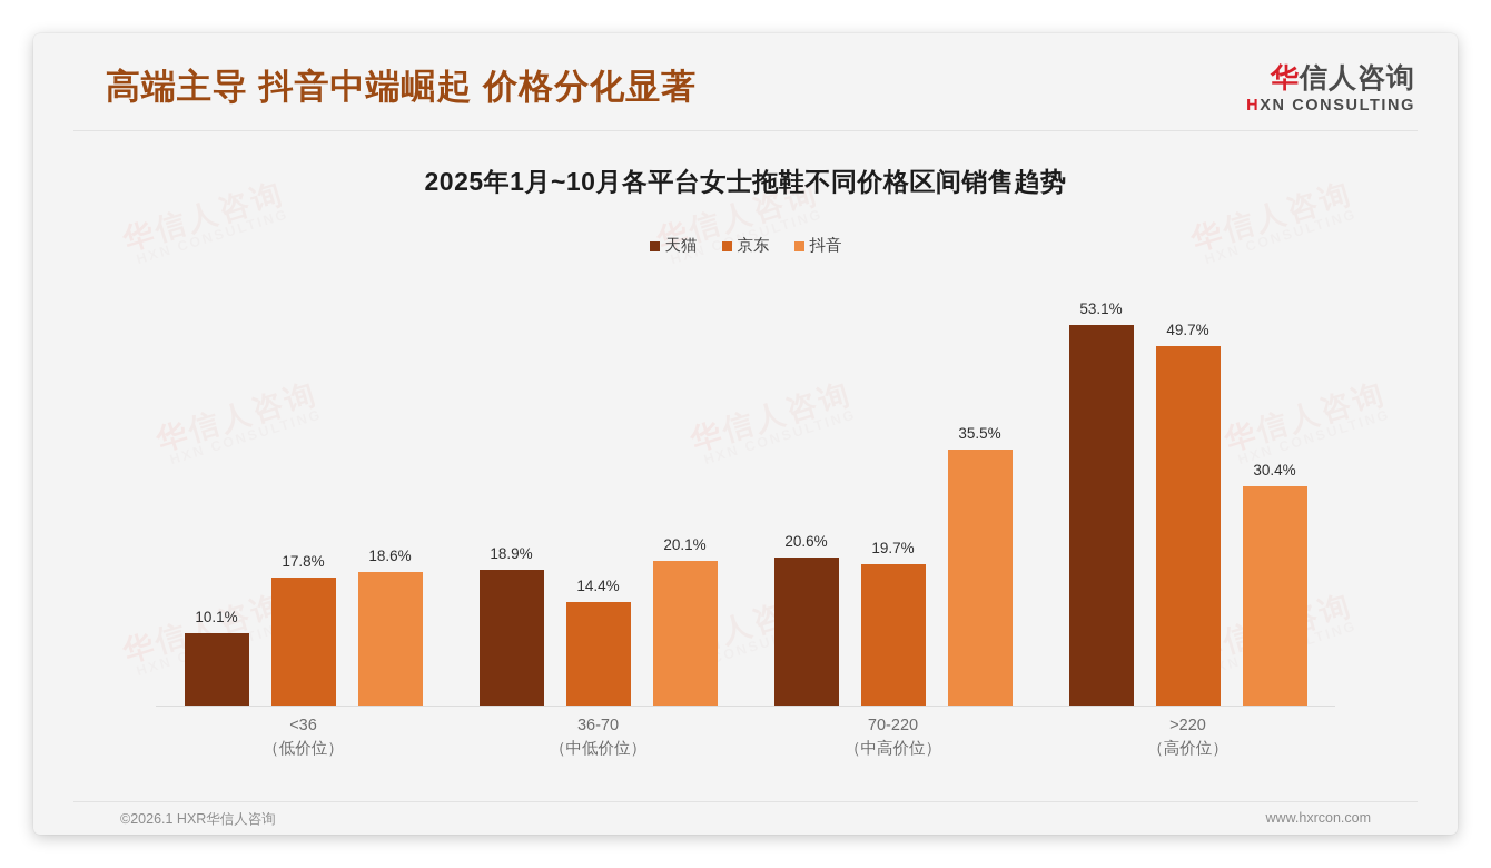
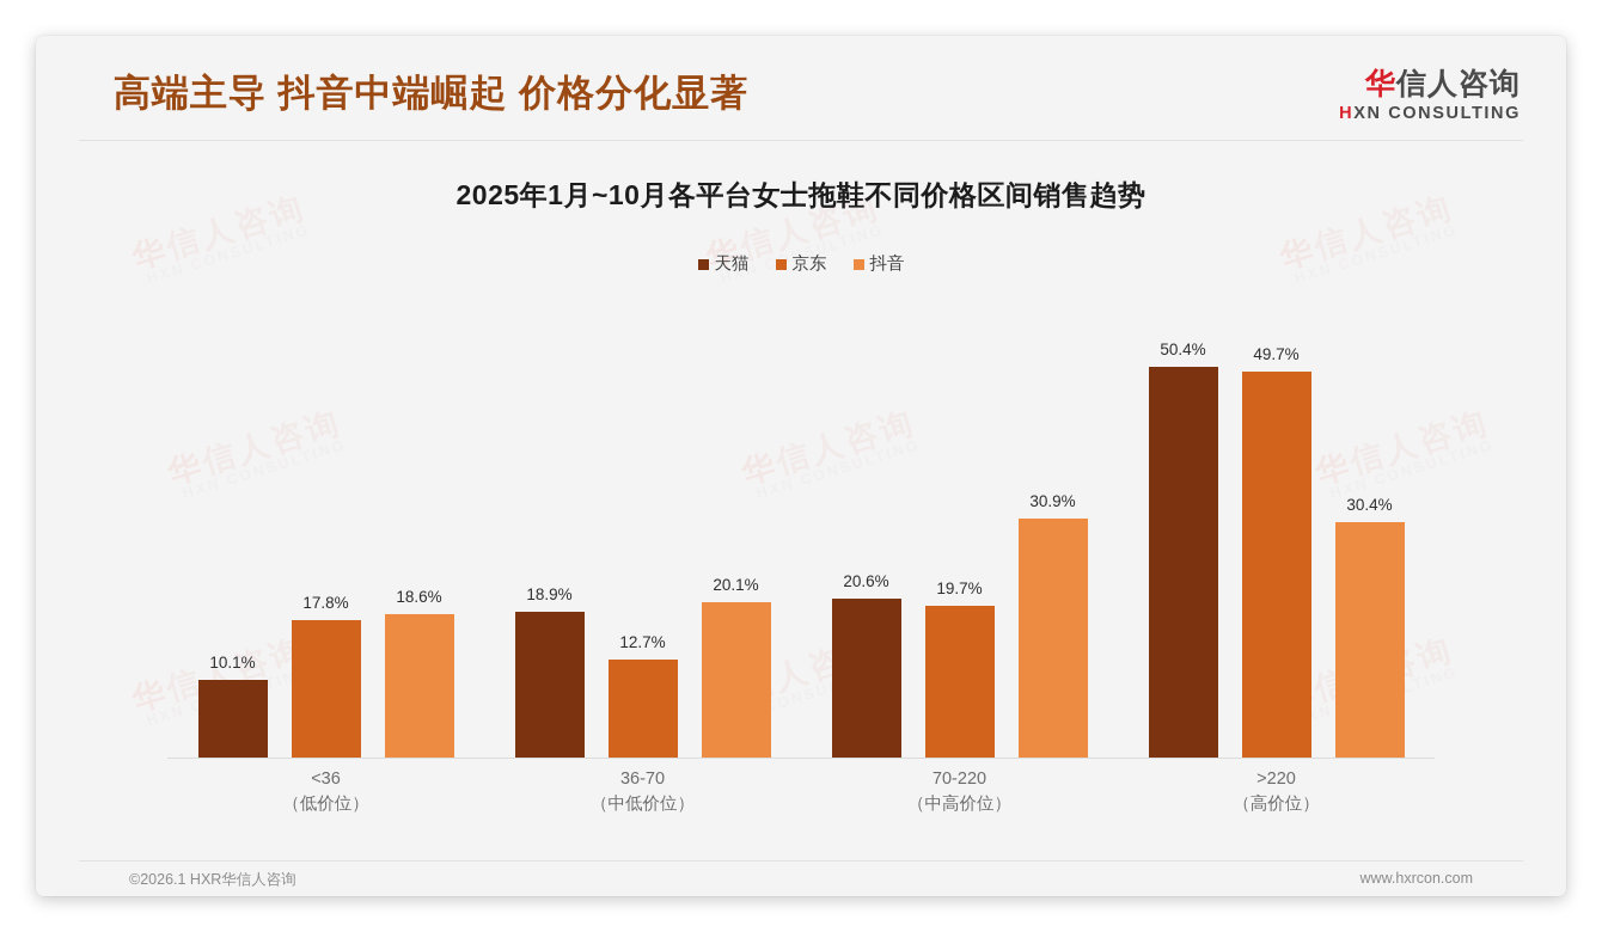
京东/36-70: 14.4% -> 12.7%
抖音/70-220: 35.5% -> 30.9%
天猫/>220: 53.1% -> 50.4%
